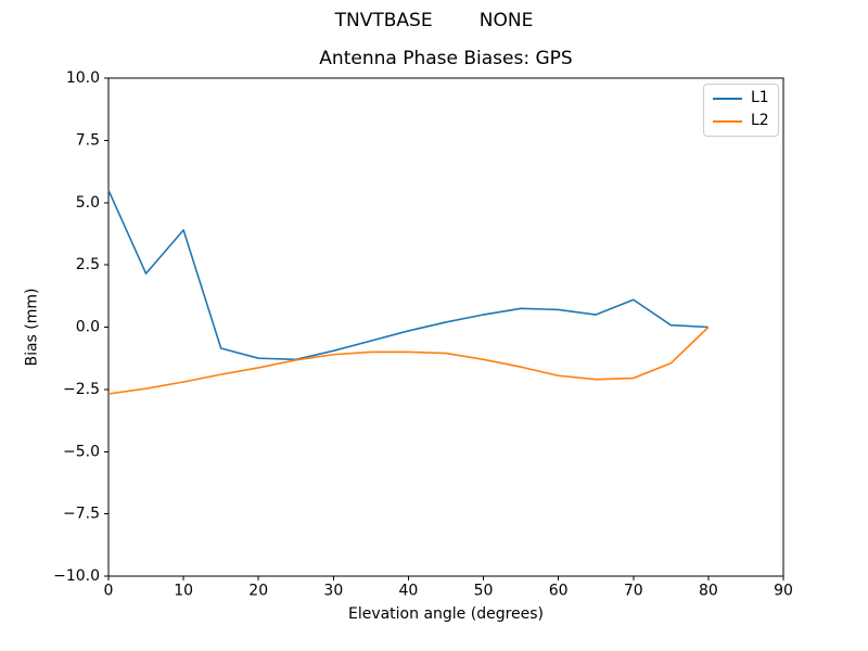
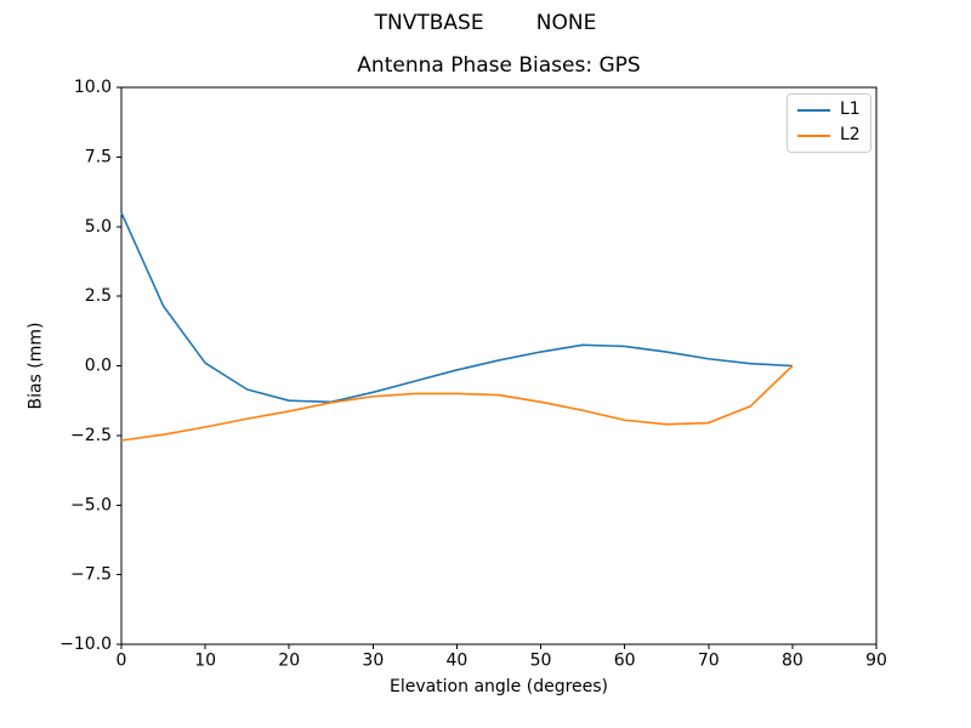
L1/10: 3.9 -> 0.1
L1/70: 1.1 -> 0.2
